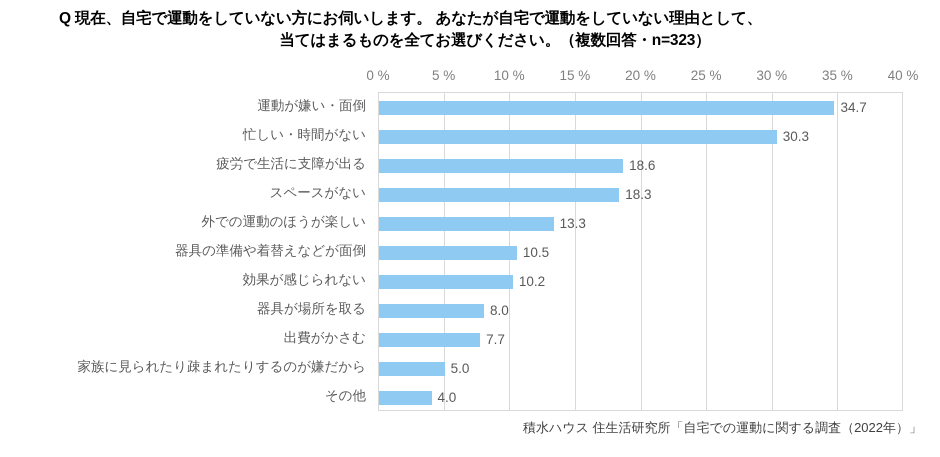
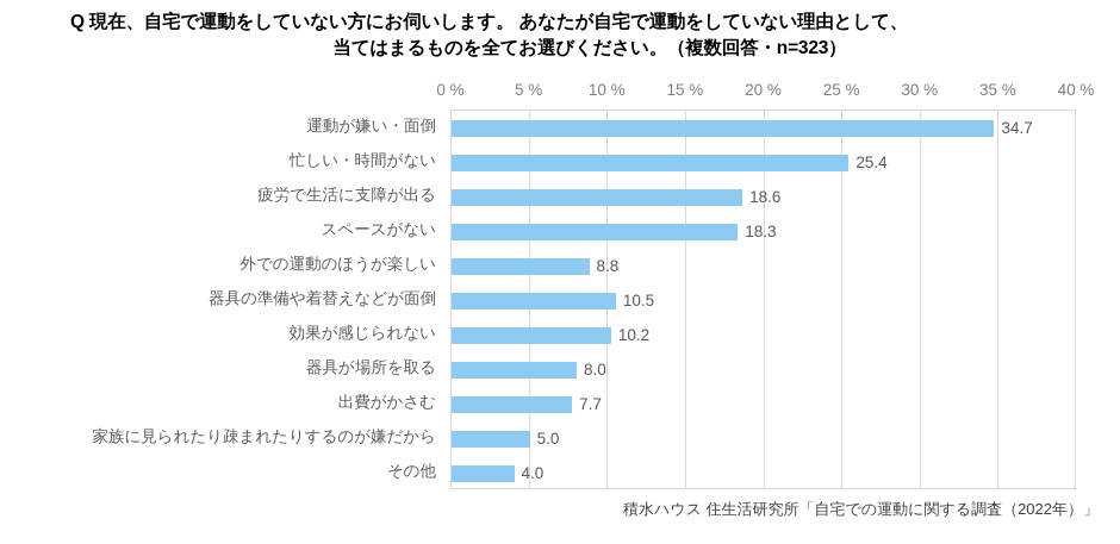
忙しい・時間がない: 30.3 -> 25.4
外での運動のほうが楽しい: 13.3 -> 8.8
